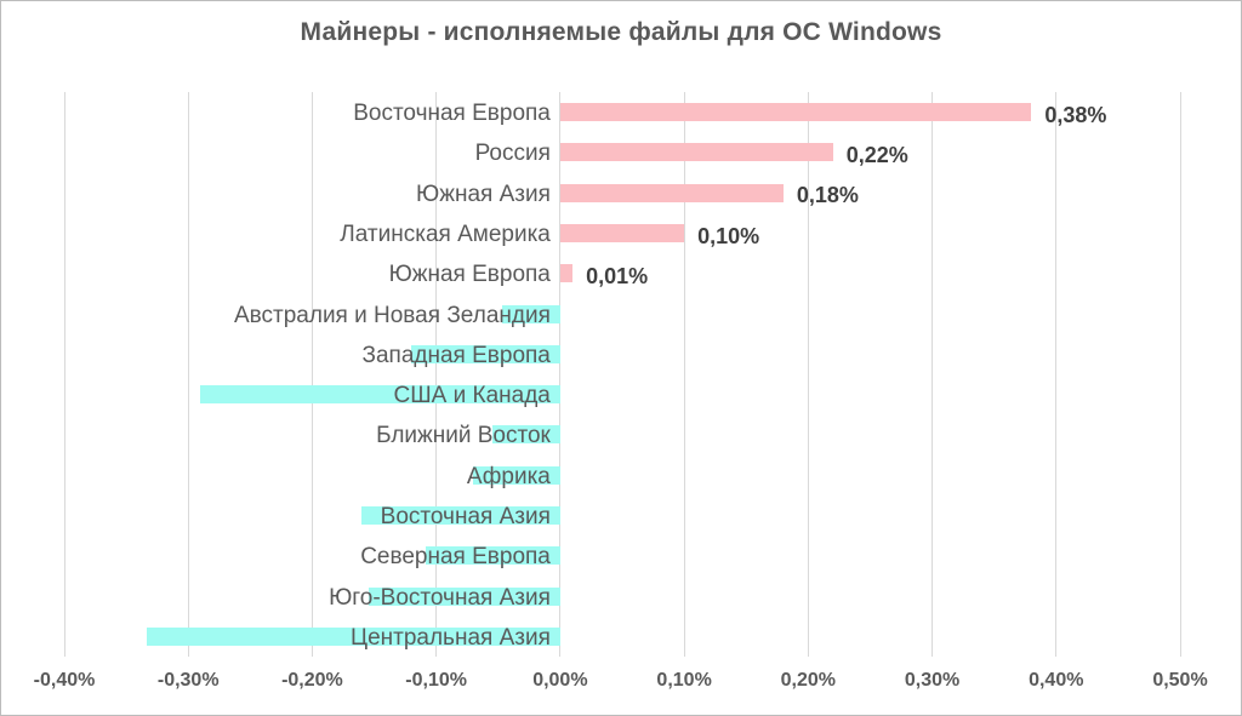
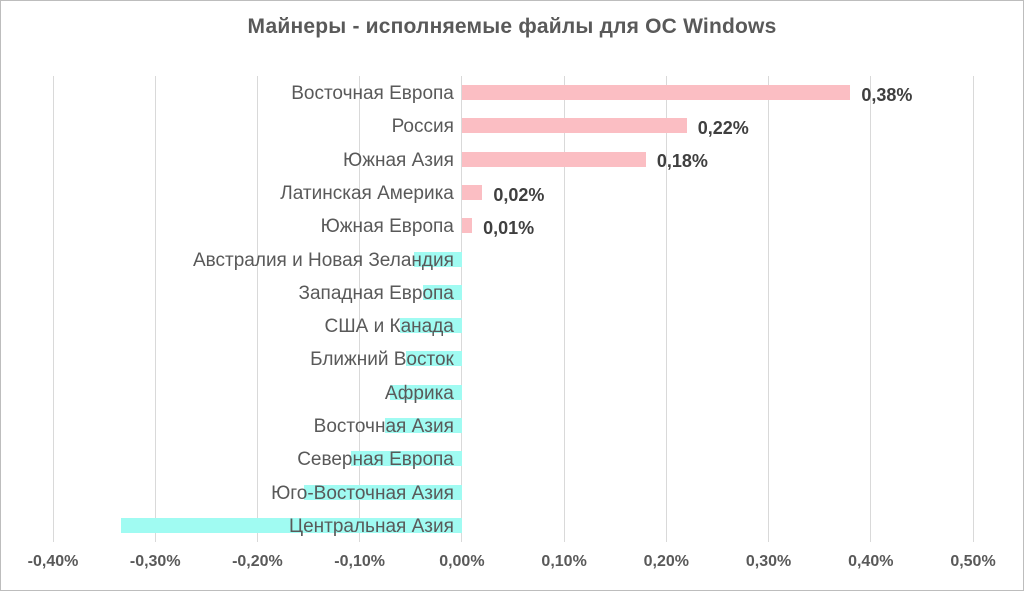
Латинская Америка: 0,10% -> 0,02%
Западная Европа: -0,12% -> -0,04%
США и Канада: -0,29% -> -0,06%
Восточная Азия: -0,16% -> -0,07%
